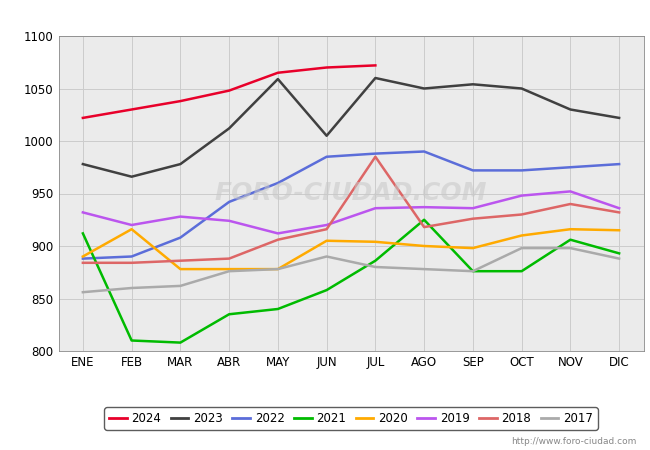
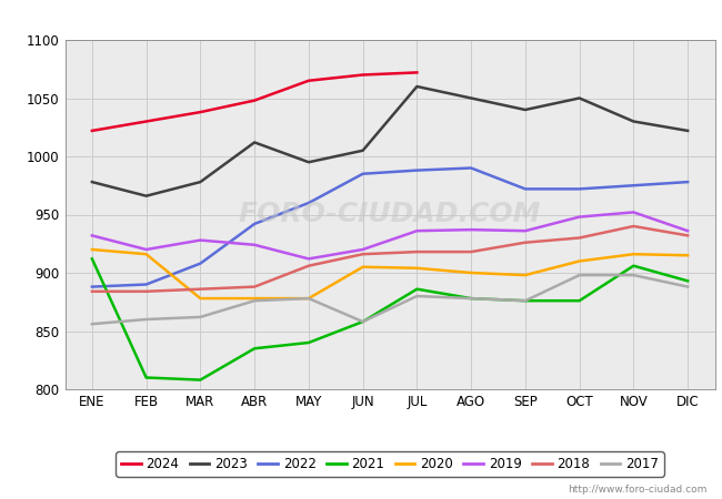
2020/ENE: 890 -> 920
2023/MAY: 1059 -> 995
2017/JUN: 890 -> 858
2018/JUL: 985 -> 918
2021/AGO: 925 -> 878
2023/SEP: 1054 -> 1040
